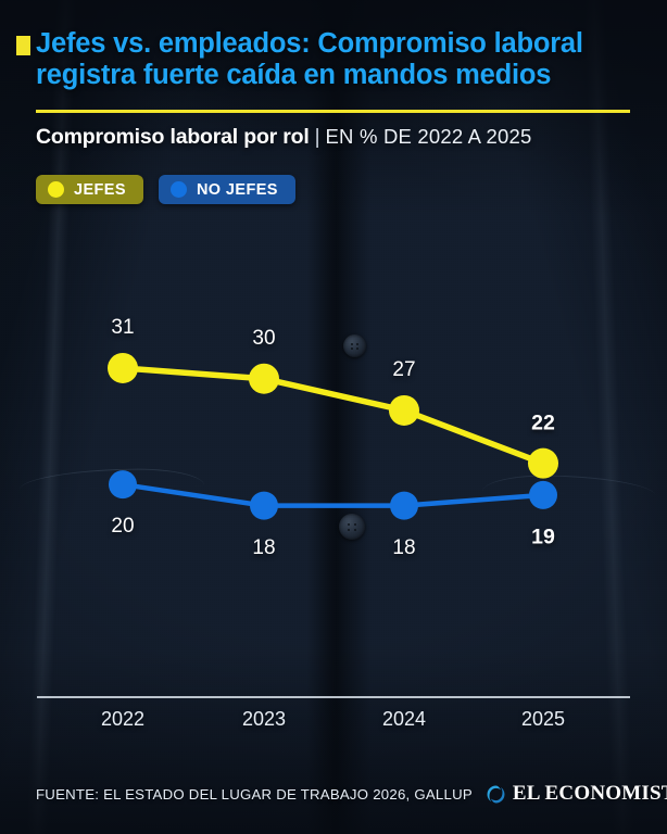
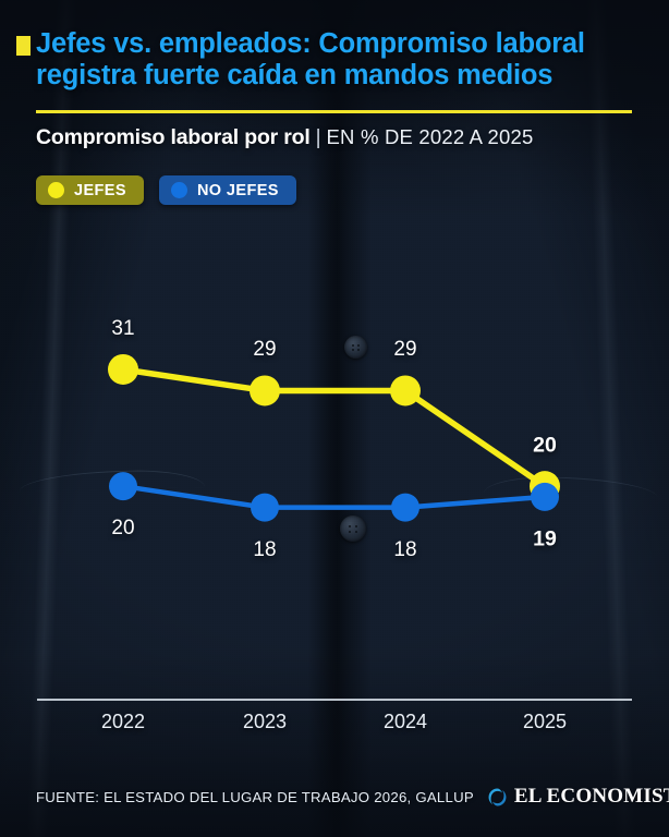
JEFES/2023: 30 -> 29
JEFES/2024: 27 -> 29
JEFES/2025: 22 -> 20
